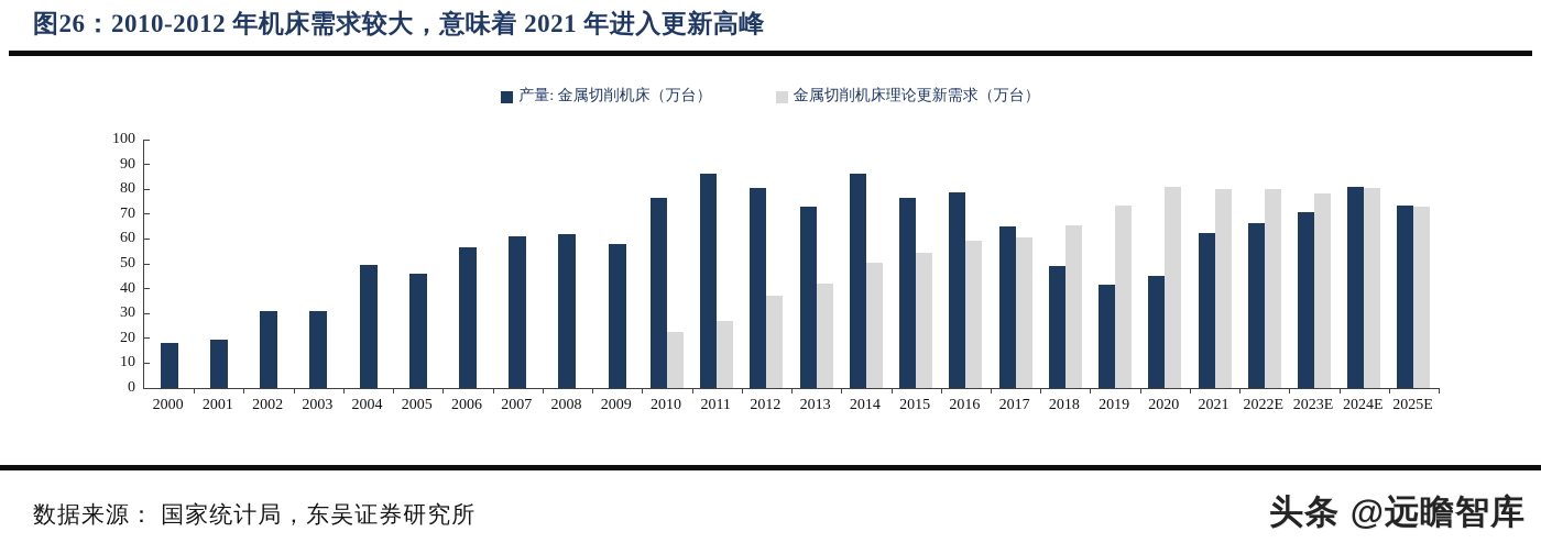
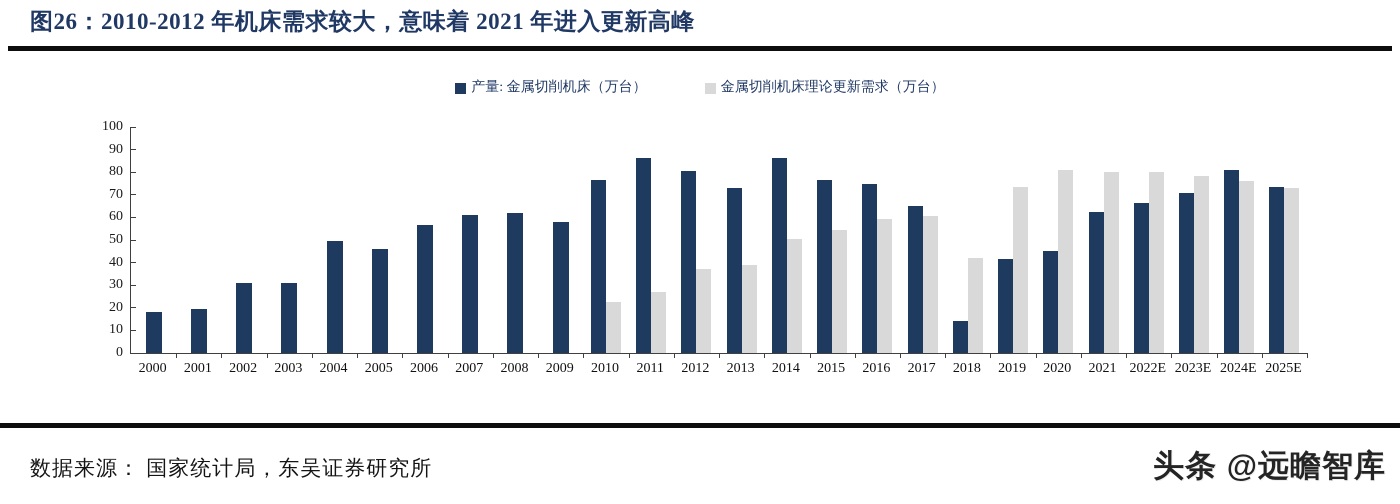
金属切削机床理论更新需求（万台）/2013: 42 -> 39
产量: 金属切削机床（万台）/2016: 79 -> 75
产量: 金属切削机床（万台）/2018: 49 -> 14
金属切削机床理论更新需求（万台）/2018: 66 -> 42
金属切削机床理论更新需求（万台）/2024E: 80 -> 76
